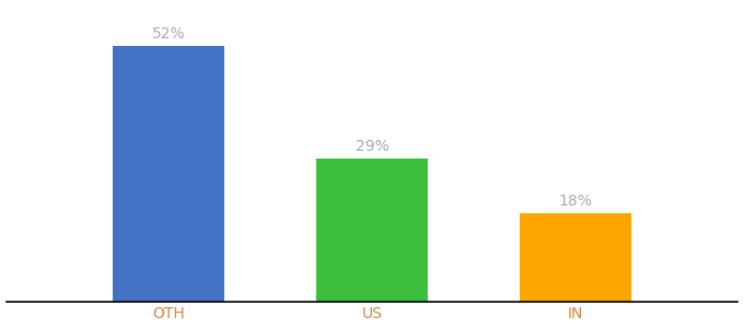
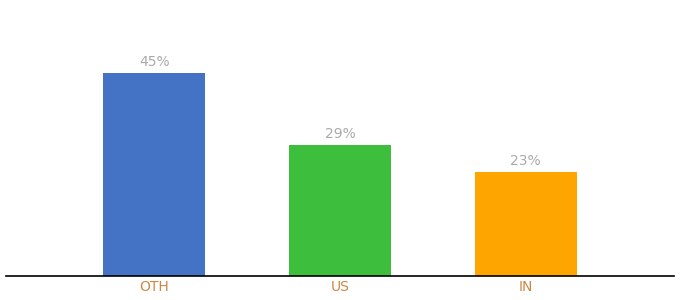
OTH: 52% -> 45%
IN: 18% -> 23%
